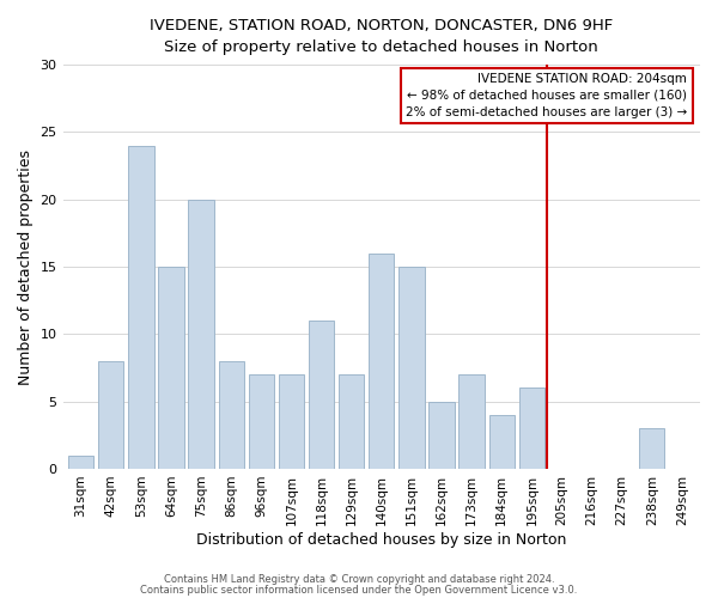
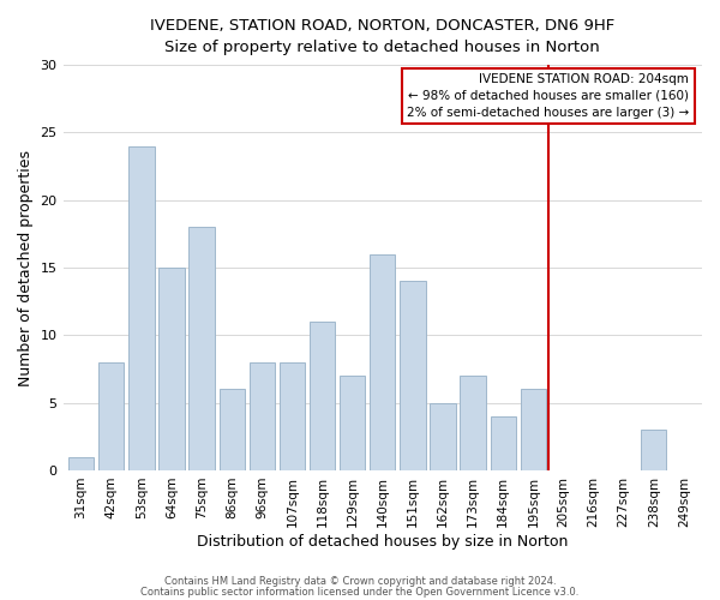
75sqm: 20 -> 18
86sqm: 8 -> 6
96sqm: 7 -> 8
107sqm: 7 -> 8
151sqm: 15 -> 14
